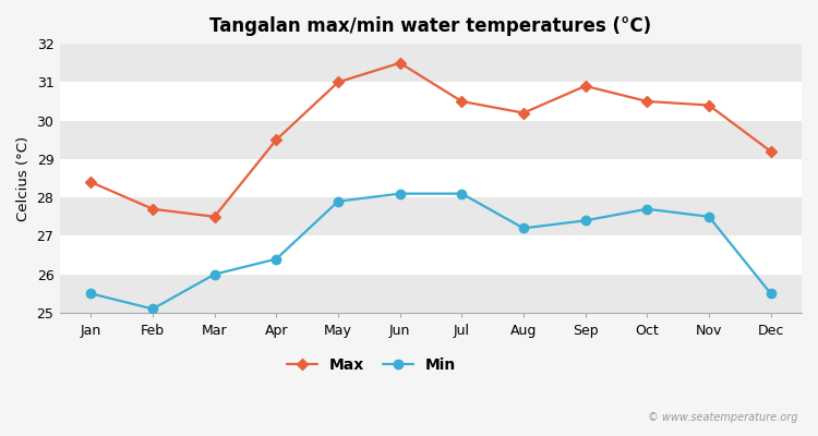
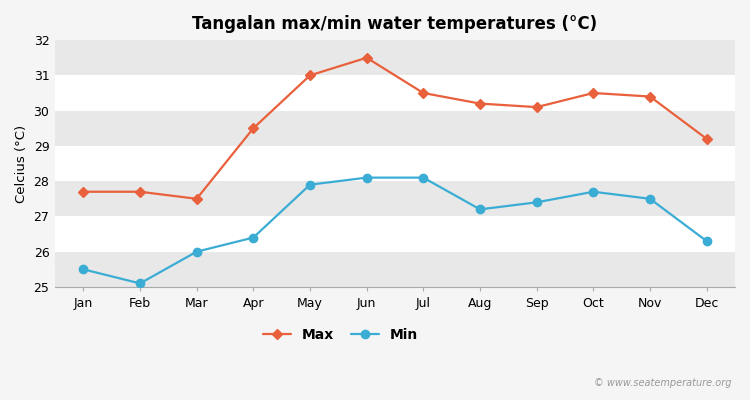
Max/Jan: 28.4 -> 27.7
Max/Sep: 30.9 -> 30.1
Min/Dec: 25.5 -> 26.3
